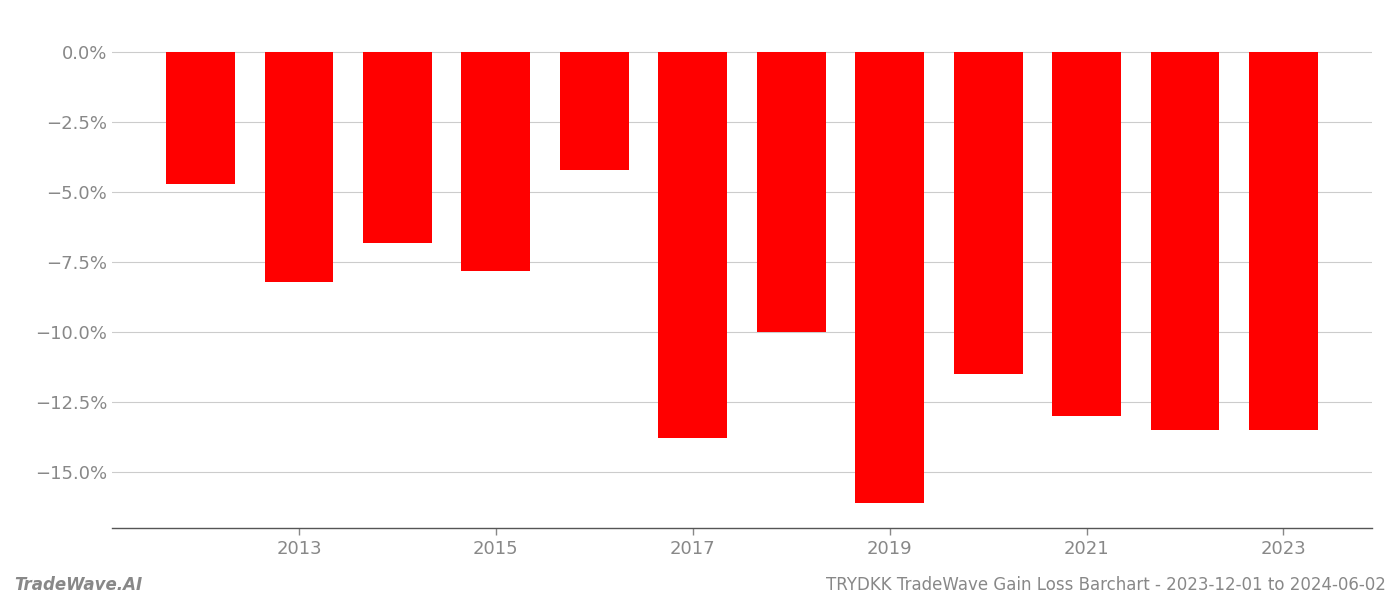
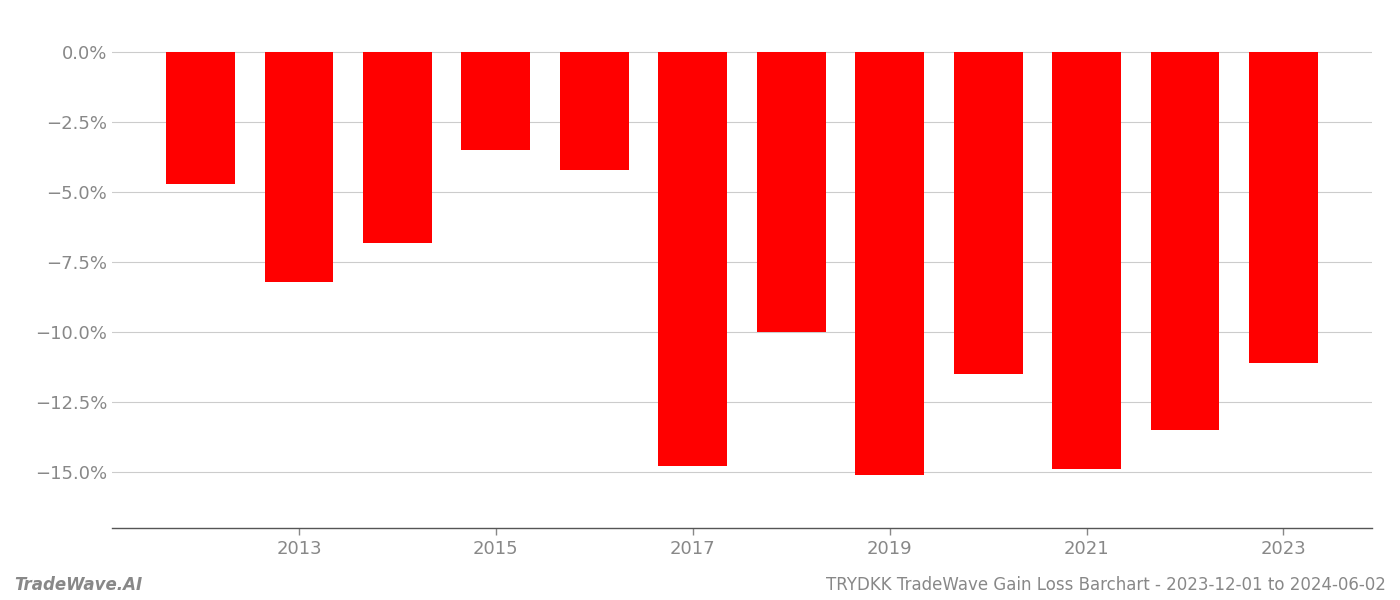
2015: -7.8% -> -3.5%
2017: -13.8% -> -14.8%
2019: -16.1% -> -15.1%
2021: -13.0% -> -14.9%
2023: -13.5% -> -11.1%
